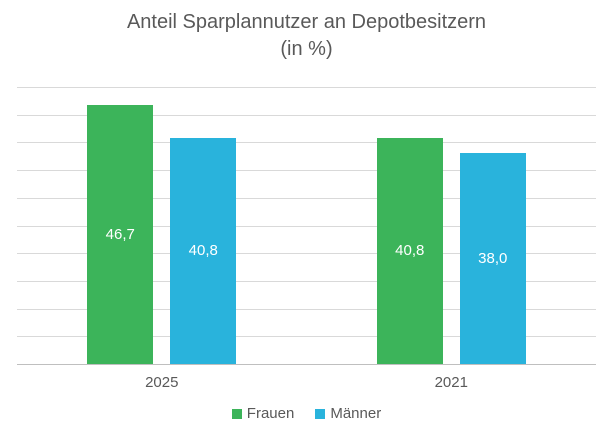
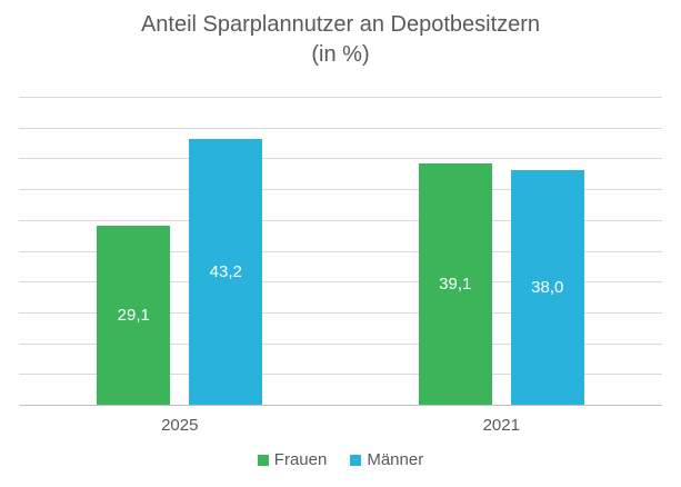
Frauen/2025: 46,7 -> 29,1
Männer/2025: 40,8 -> 43,2
Frauen/2021: 40,8 -> 39,1
